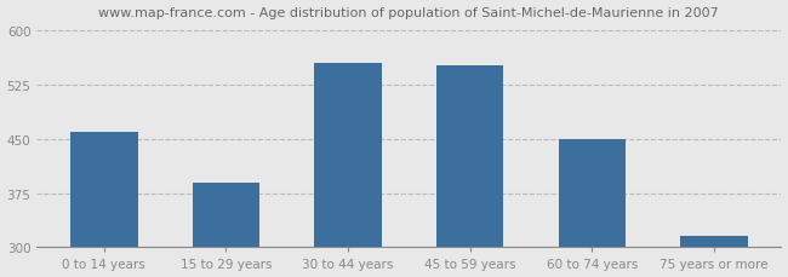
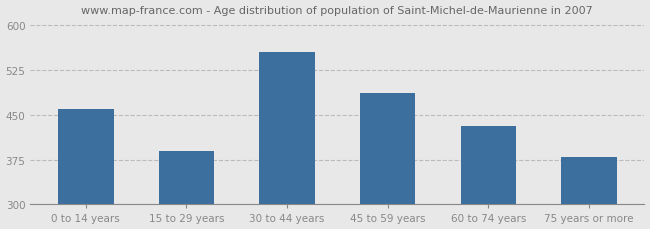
45 to 59 years: 552 -> 486
60 to 74 years: 450 -> 432
75 years or more: 315 -> 380
